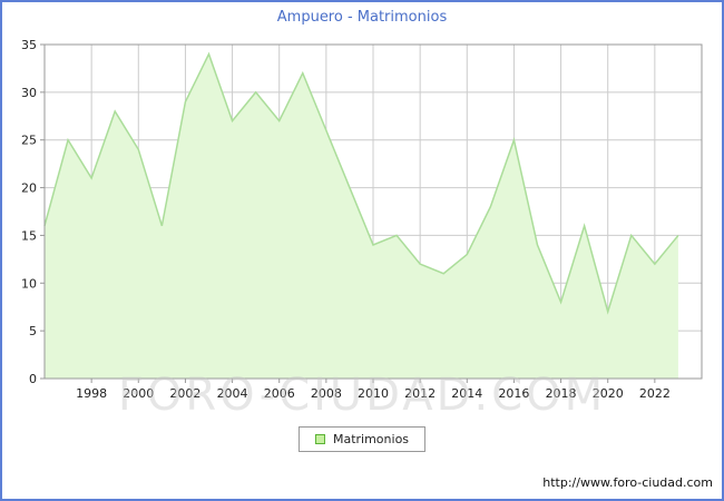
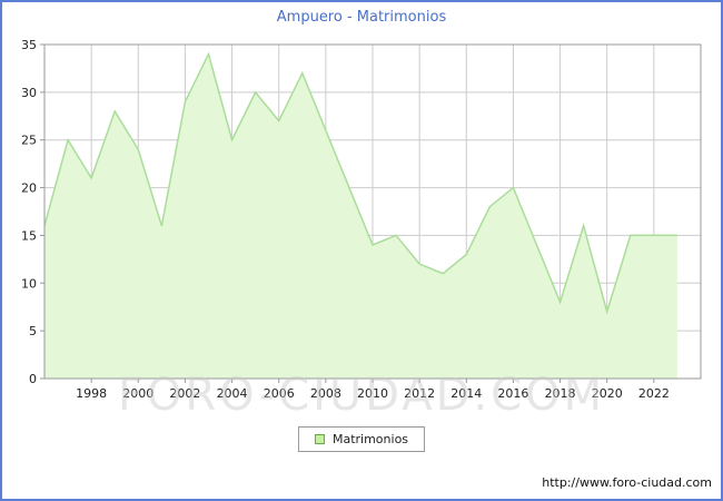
2004: 27 -> 25
2016: 25 -> 20
2022: 12 -> 15
